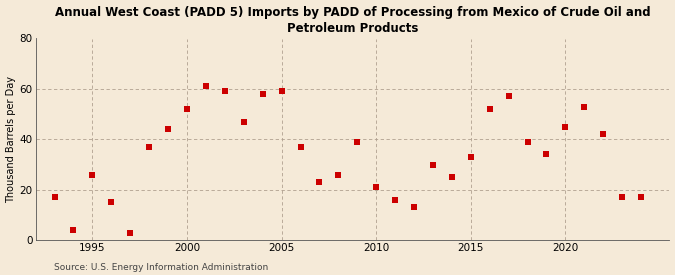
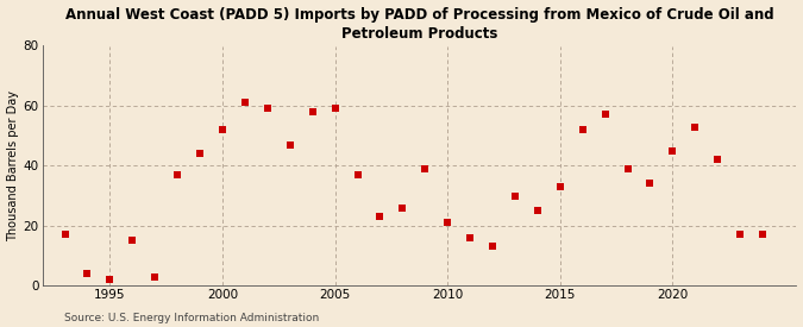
1995: 26 -> 2
